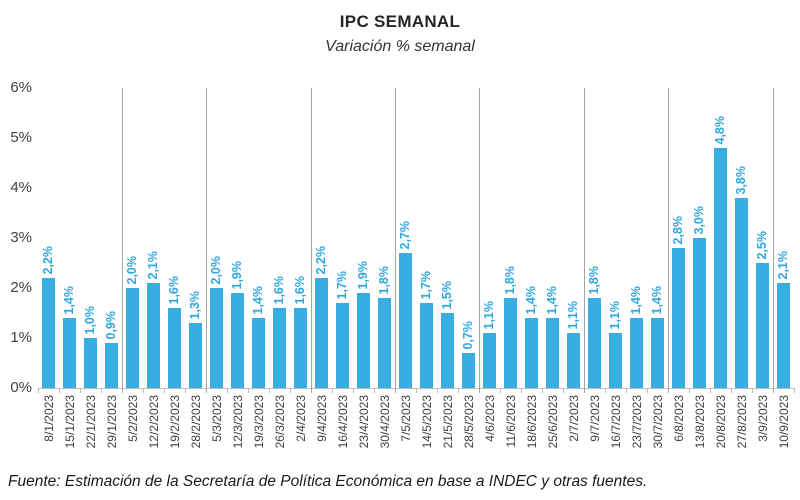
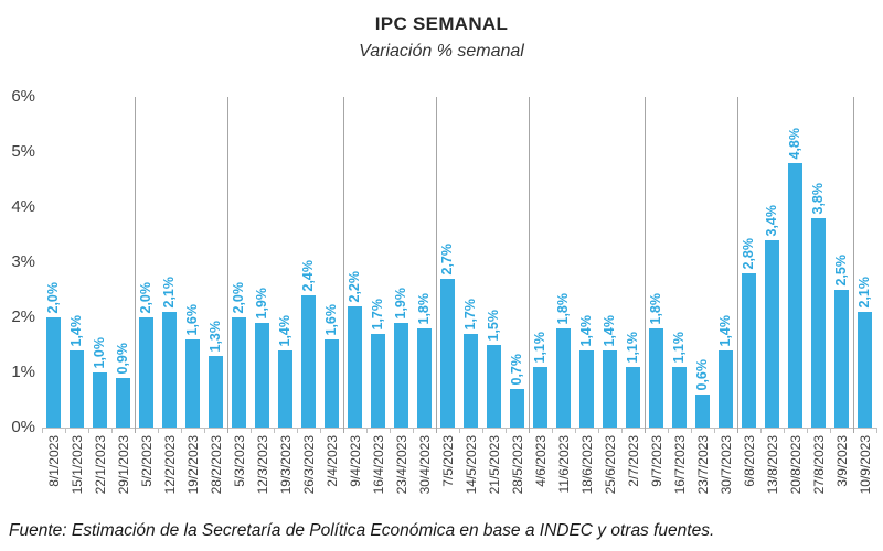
8/1/2023: 2,2% -> 2,0%
26/3/2023: 1,6% -> 2,4%
23/7/2023: 1,4% -> 0,6%
13/8/2023: 3,0% -> 3,4%
